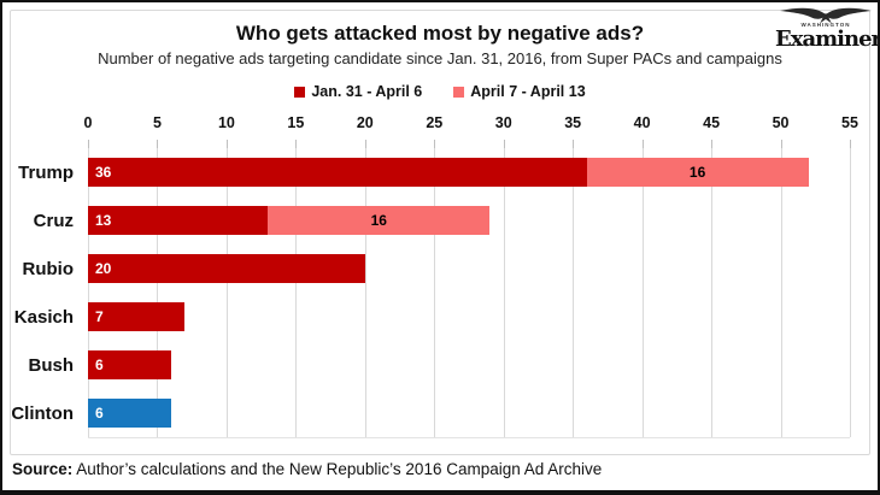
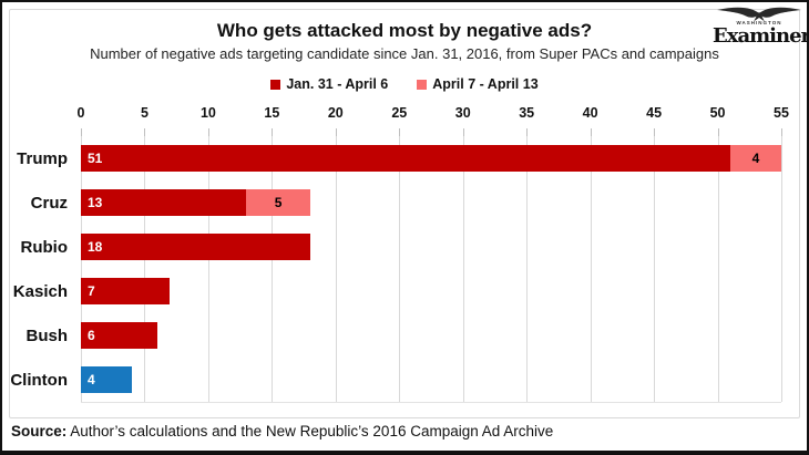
Jan. 31 - April 6/Trump: 36 -> 51
April 7 - April 13/Trump: 16 -> 4
April 7 - April 13/Cruz: 16 -> 5
Jan. 31 - April 6/Rubio: 20 -> 18
Jan. 31 - April 6/Clinton: 6 -> 4
